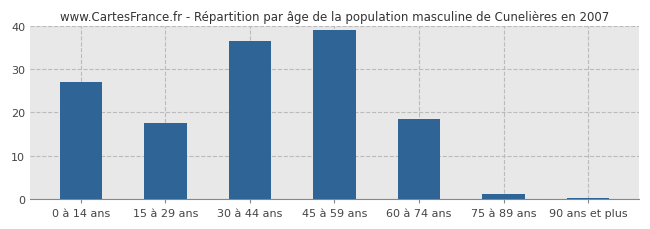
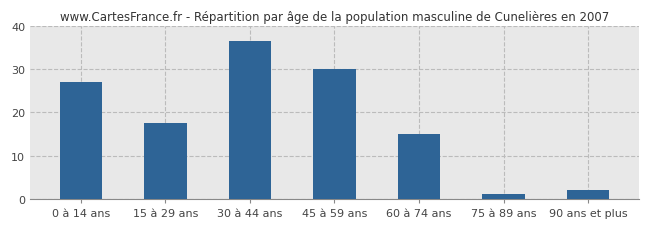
45 à 59 ans: 39.0 -> 30.0
60 à 74 ans: 18.5 -> 15.0
90 ans et plus: 0.3 -> 2.0
